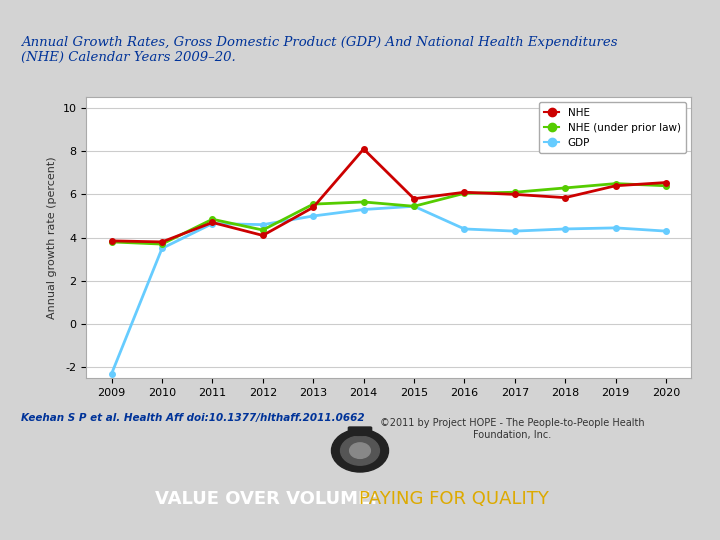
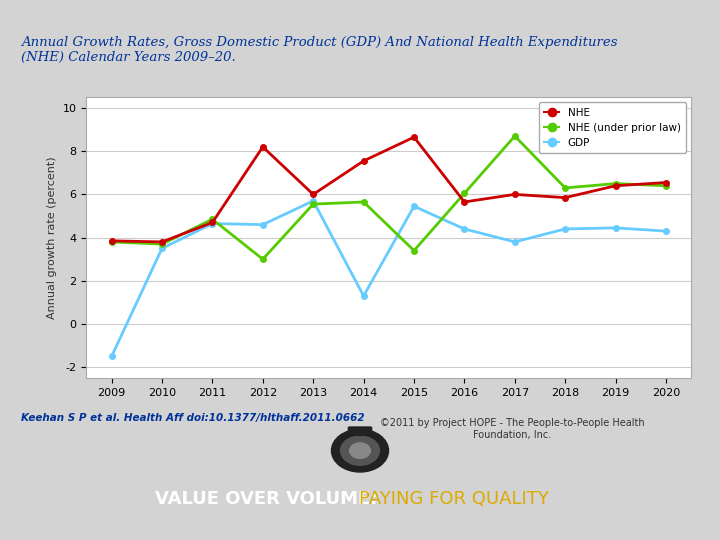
GDP/2009: -2.30 -> -1.50
NHE/2012: 4.10 -> 8.20
NHE (under prior law)/2012: 4.35 -> 3.00
NHE/2013: 5.40 -> 6.00
GDP/2013: 5.00 -> 5.70
NHE/2014: 8.10 -> 7.55
GDP/2014: 5.30 -> 1.30
NHE/2015: 5.80 -> 8.65
NHE (under prior law)/2015: 5.45 -> 3.40
NHE/2016: 6.10 -> 5.65
NHE (under prior law)/2017: 6.10 -> 8.70
GDP/2017: 4.30 -> 3.80
